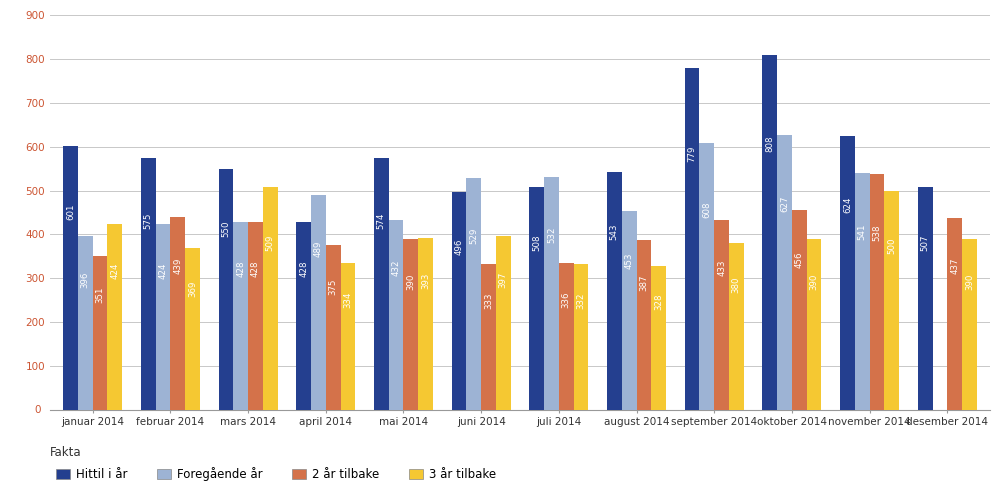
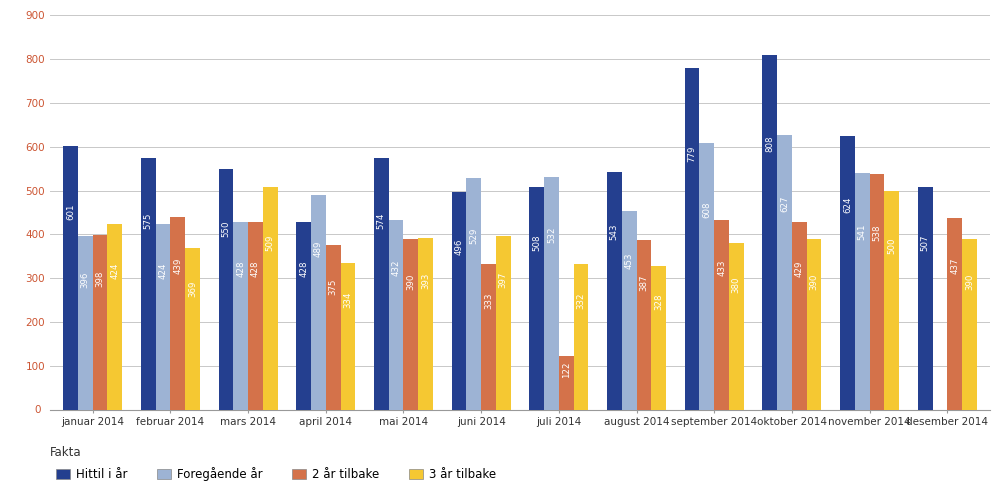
2 år tilbake/januar 2014: 351 -> 398
2 år tilbake/juli 2014: 336 -> 122
2 år tilbake/oktober 2014: 456 -> 429
